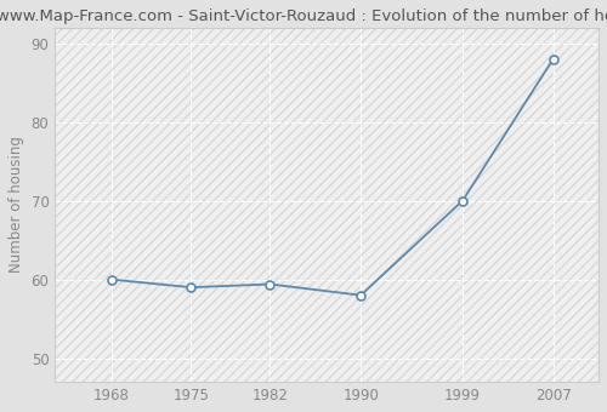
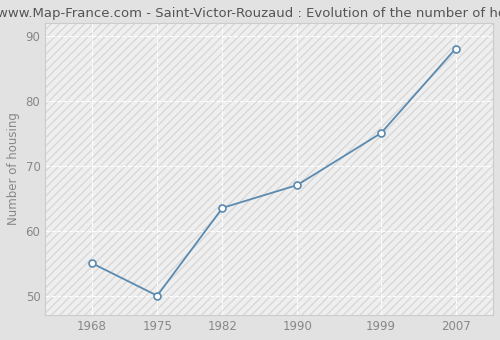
1968: 60.0 -> 55.0
1975: 59.0 -> 50.0
1982: 59.4 -> 63.5
1990: 58.0 -> 67.0
1999: 70.0 -> 75.0
